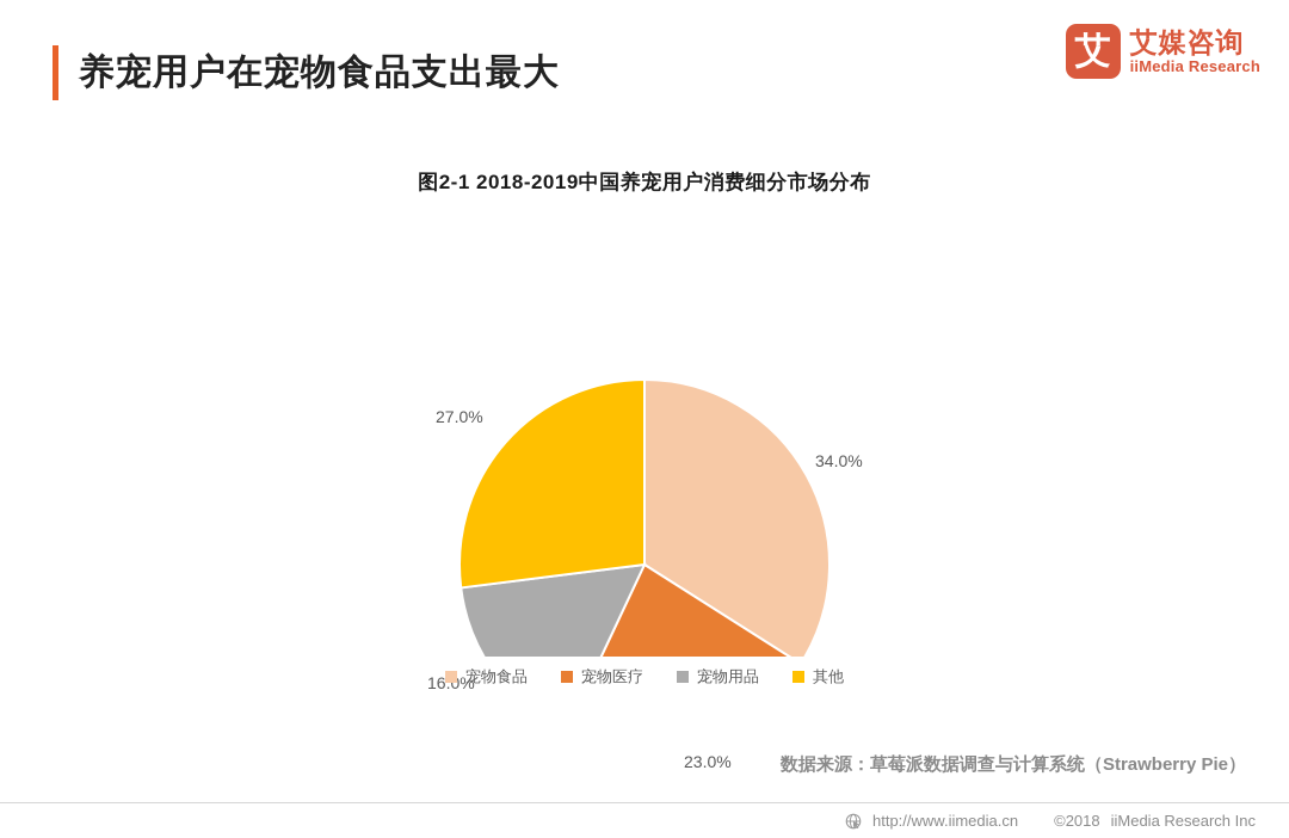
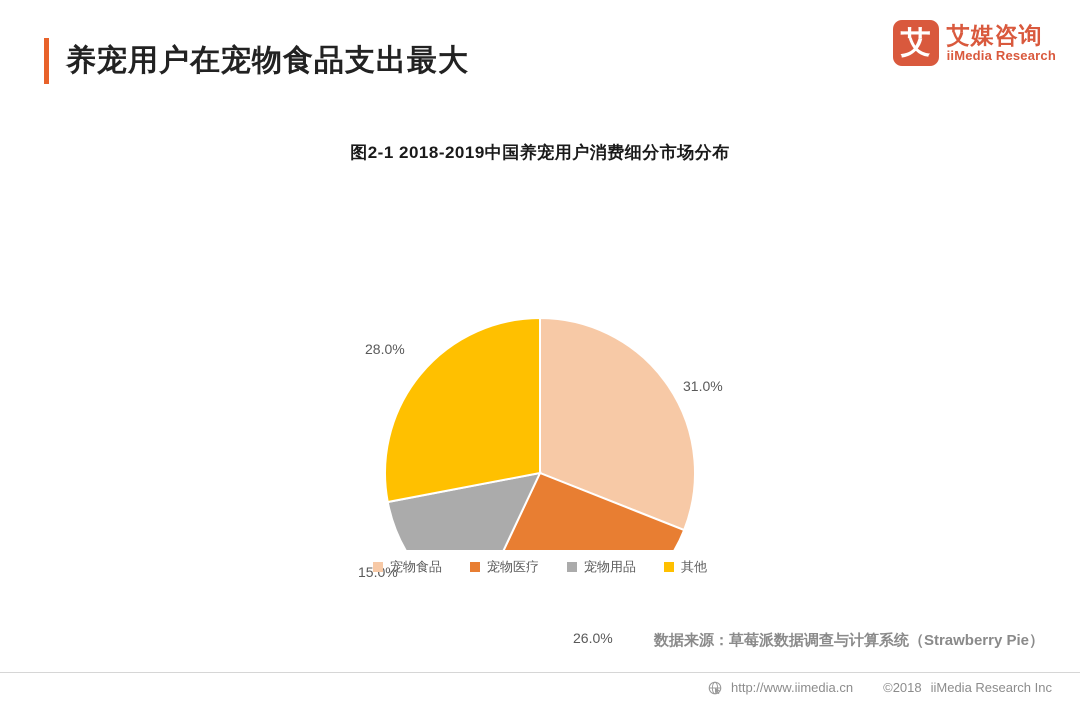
宠物食品: 34.0% -> 31.0%
宠物医疗: 23.0% -> 26.0%
宠物用品: 16.0% -> 15.0%
其他: 27.0% -> 28.0%
